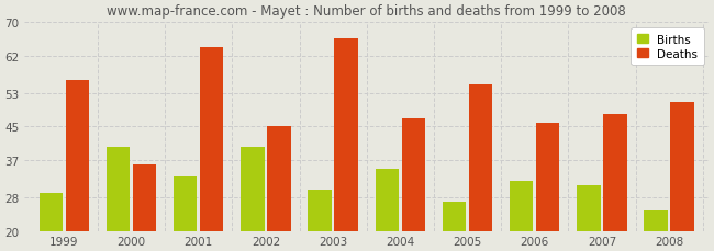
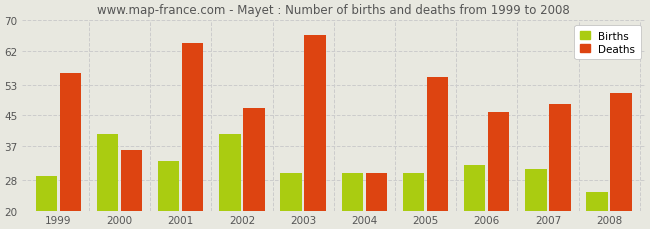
Deaths/2002: 45 -> 47
Births/2004: 35 -> 30
Deaths/2004: 47 -> 30
Births/2005: 27 -> 30
